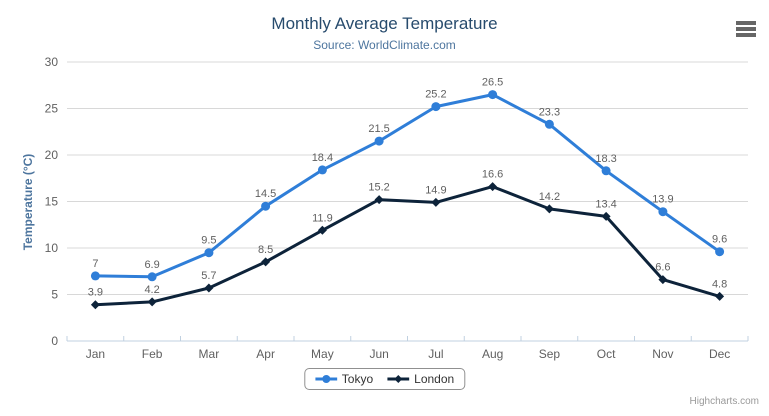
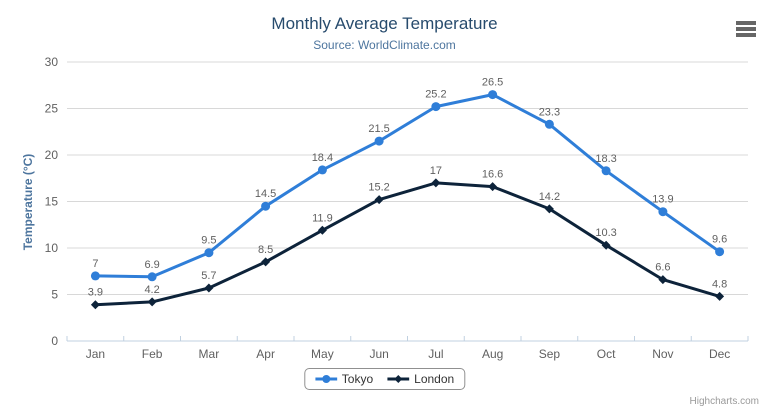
London/Jul: 14.9 -> 17
London/Oct: 13.4 -> 10.3
